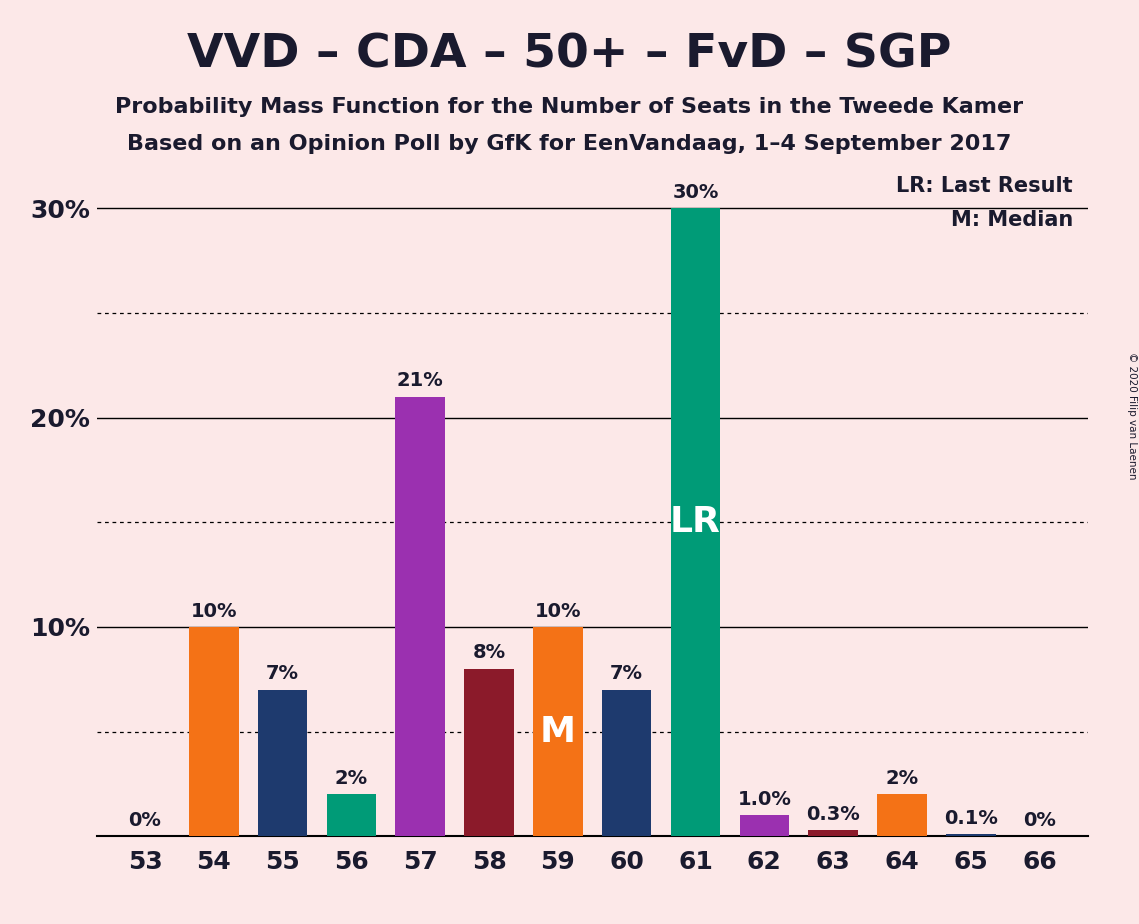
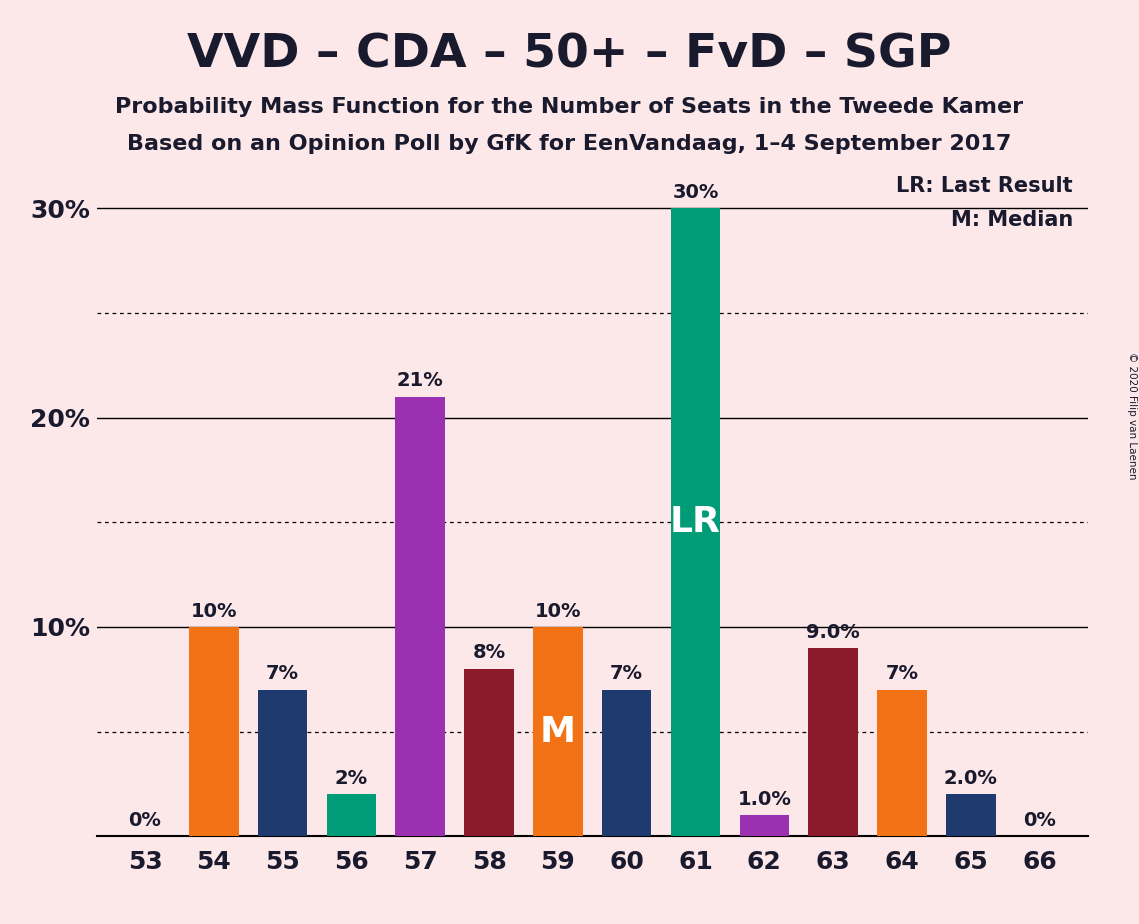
63: 0.3% -> 9.0%
64: 2% -> 7%
65: 0.1% -> 2.0%
